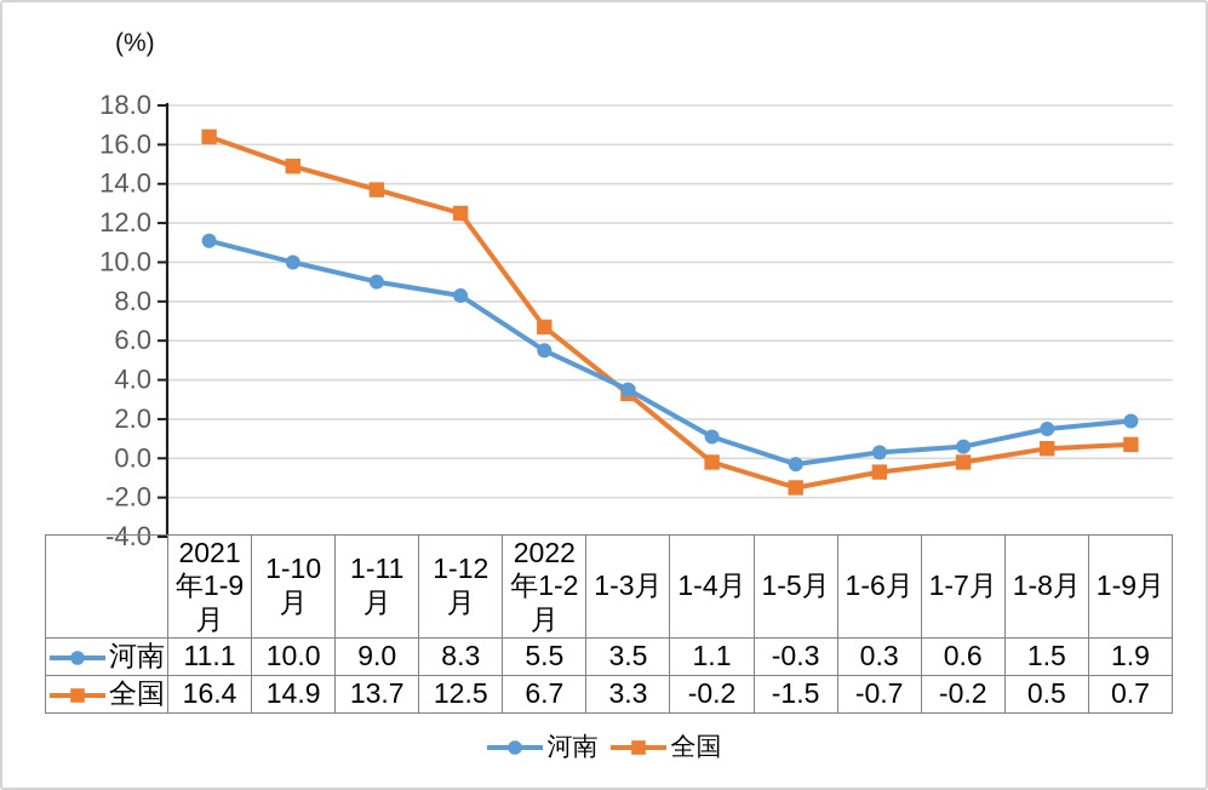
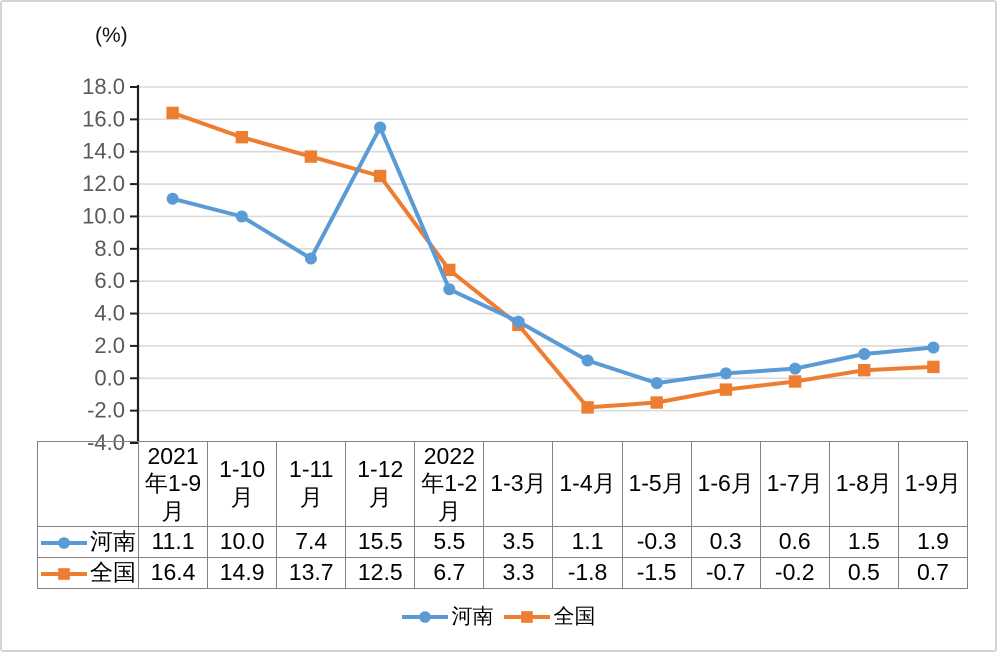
河南/1-11月: 9.0 -> 7.4
河南/1-12月: 8.3 -> 15.5
全国/1-4月: -0.2 -> -1.8
